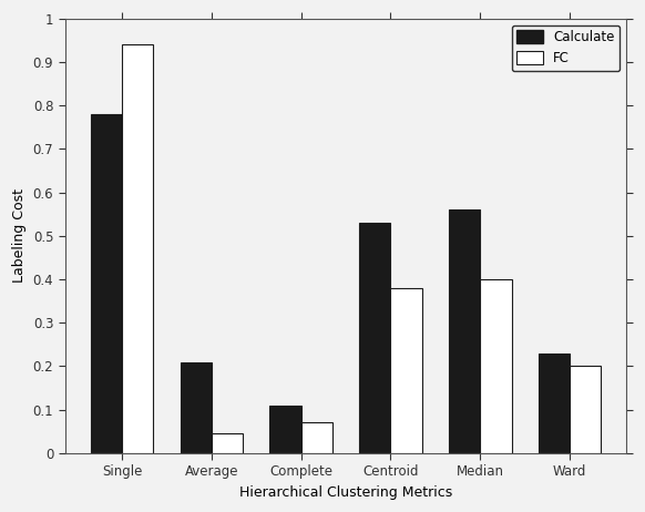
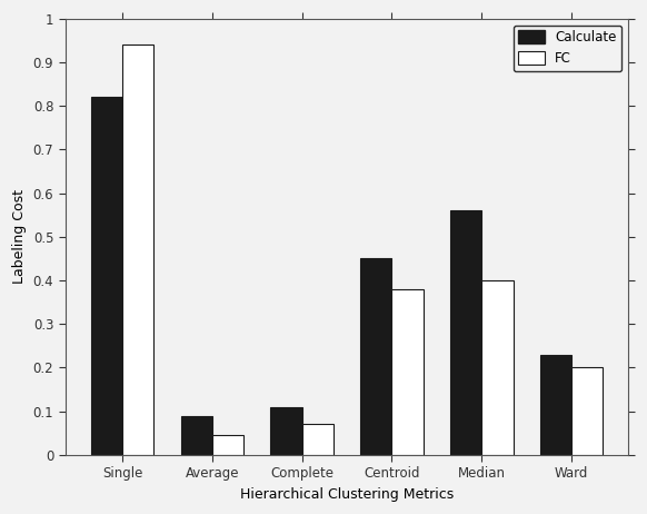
Calculate/Single: 0.78 -> 0.82
Calculate/Average: 0.21 -> 0.09
Calculate/Centroid: 0.53 -> 0.45
